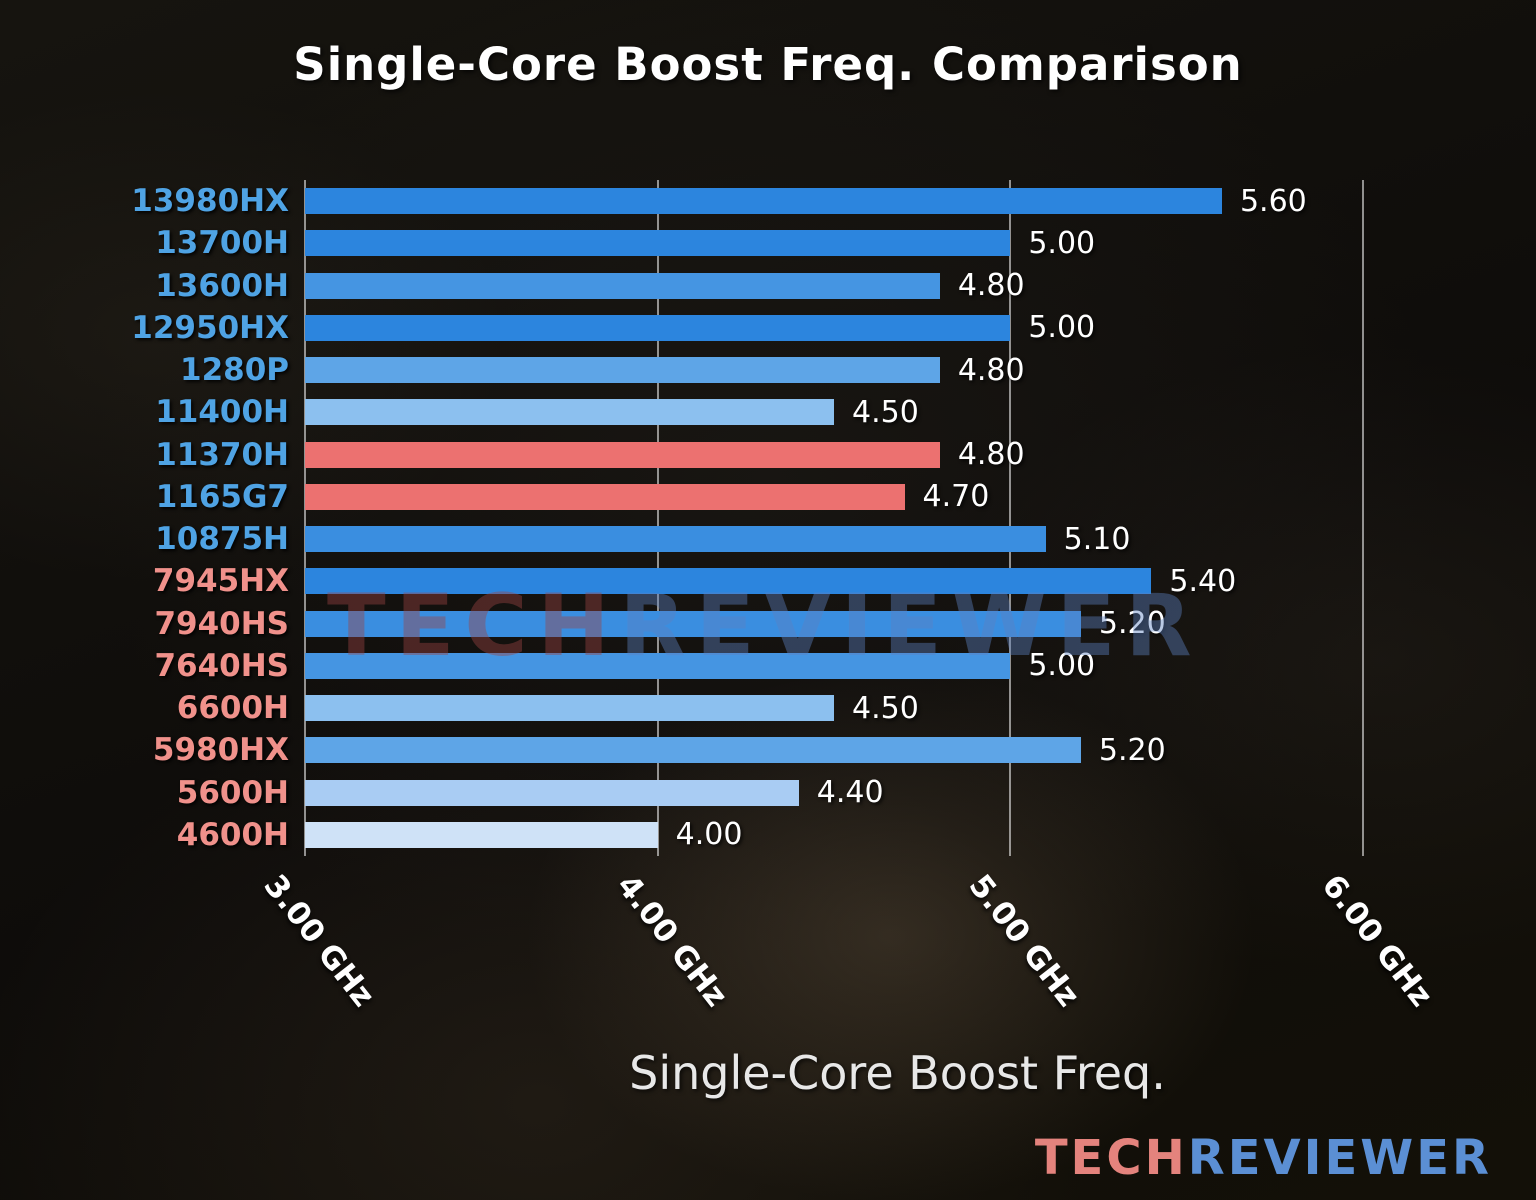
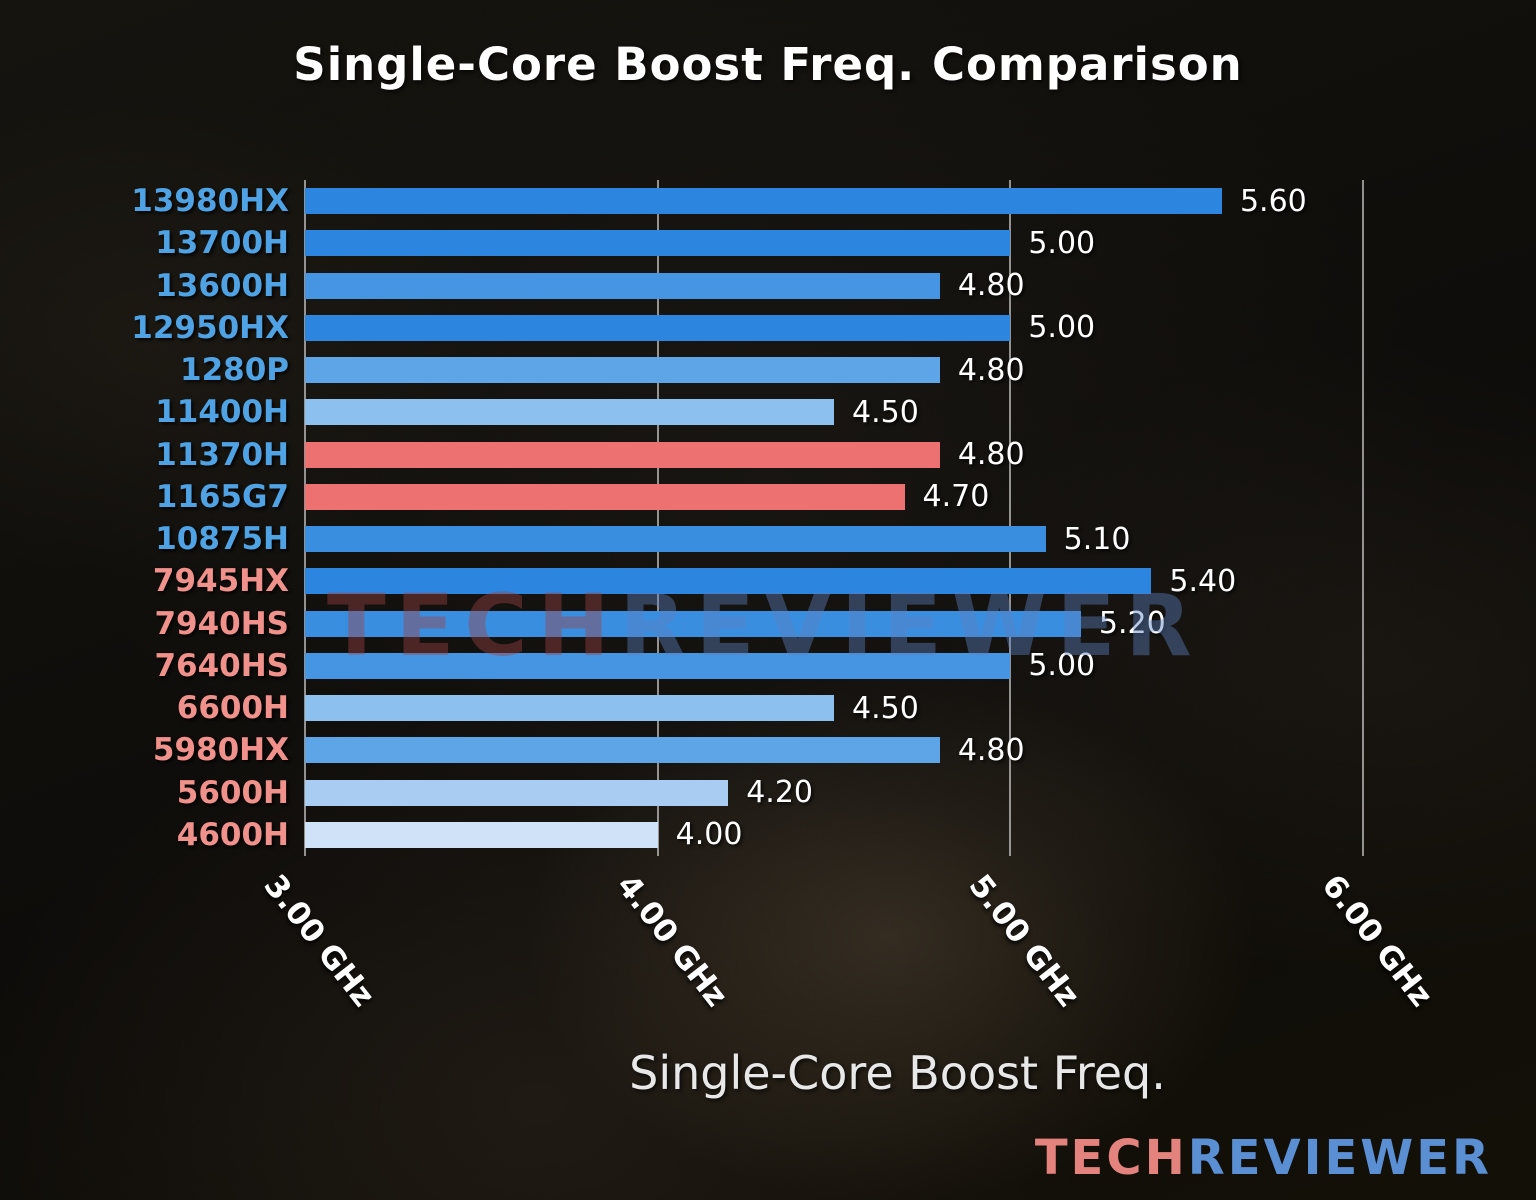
5980HX: 5.20 -> 4.80
5600H: 4.40 -> 4.20
